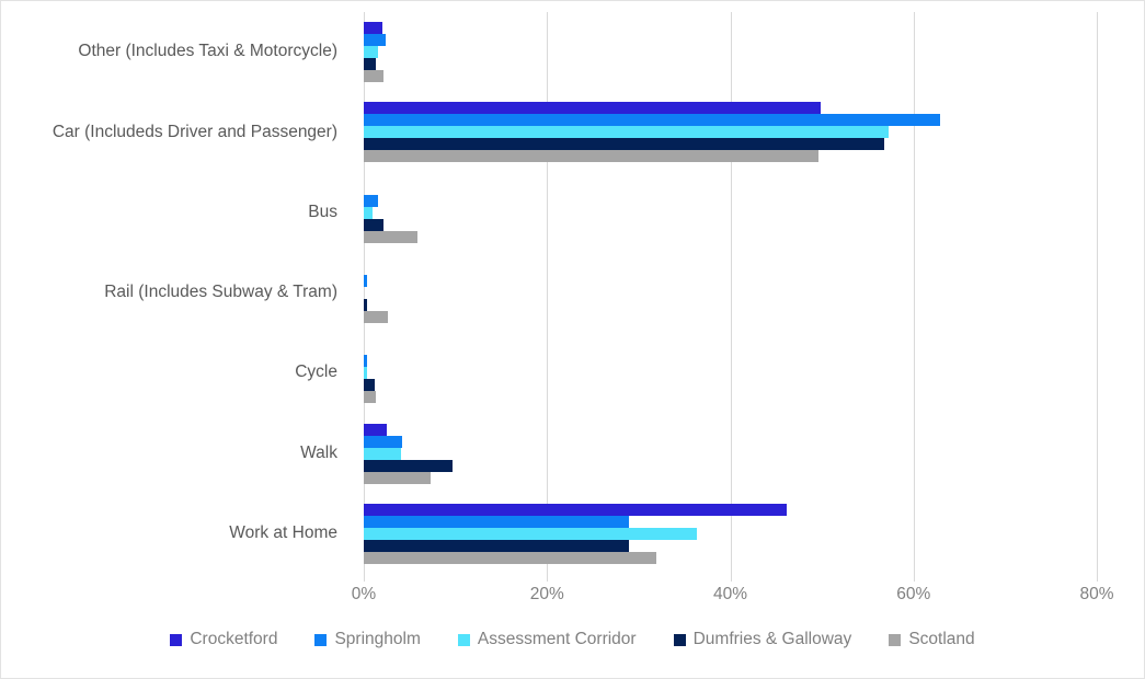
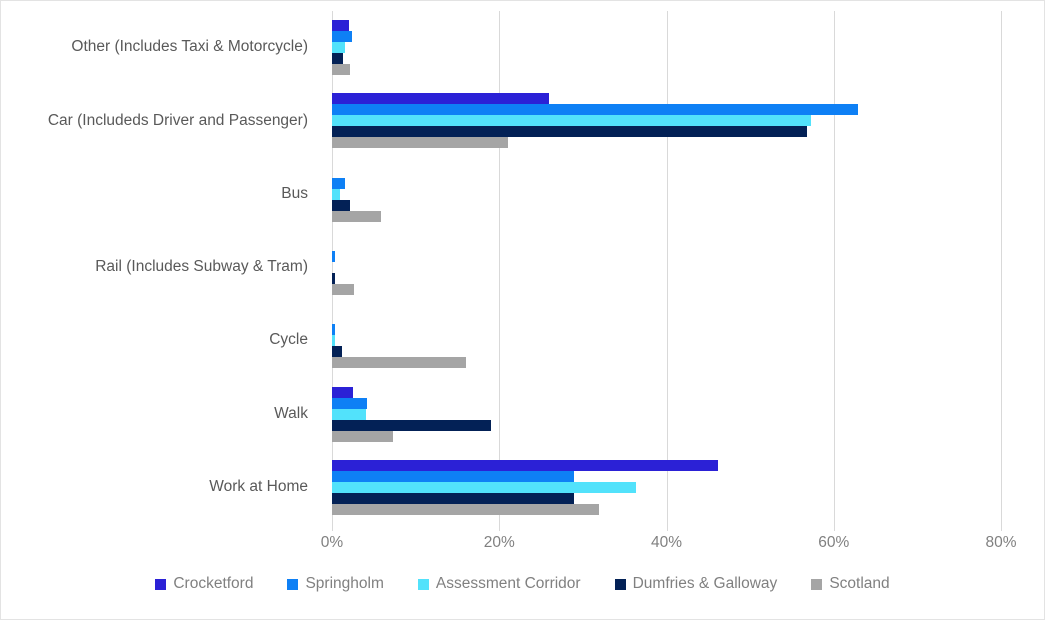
Crocketford/Car (Includeds Driver and Passenger): 50% -> 26%
Scotland/Car (Includeds Driver and Passenger): 50% -> 21%
Scotland/Cycle: 1% -> 16%
Dumfries & Galloway/Walk: 10% -> 19%
